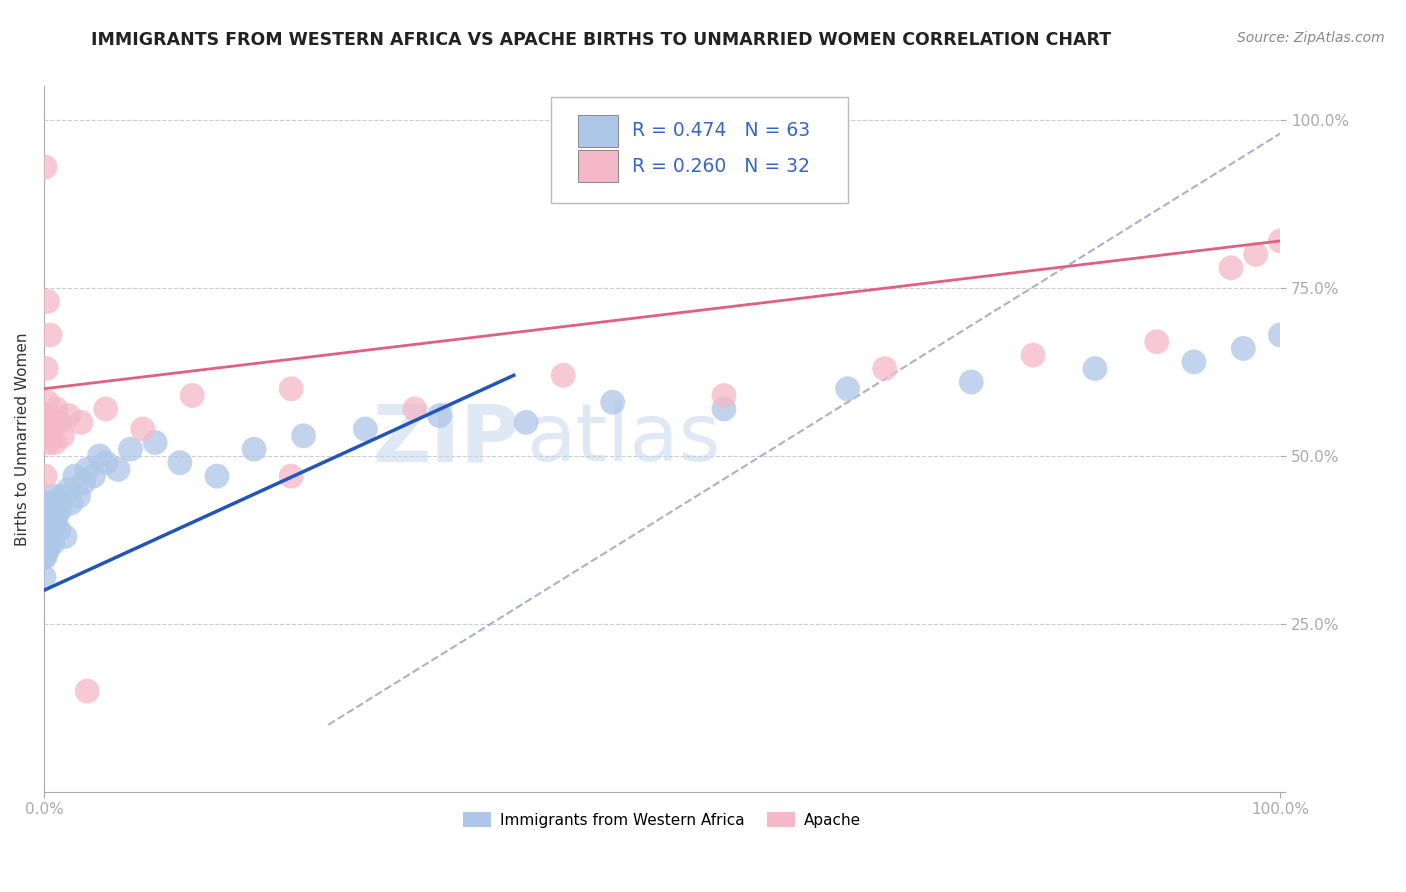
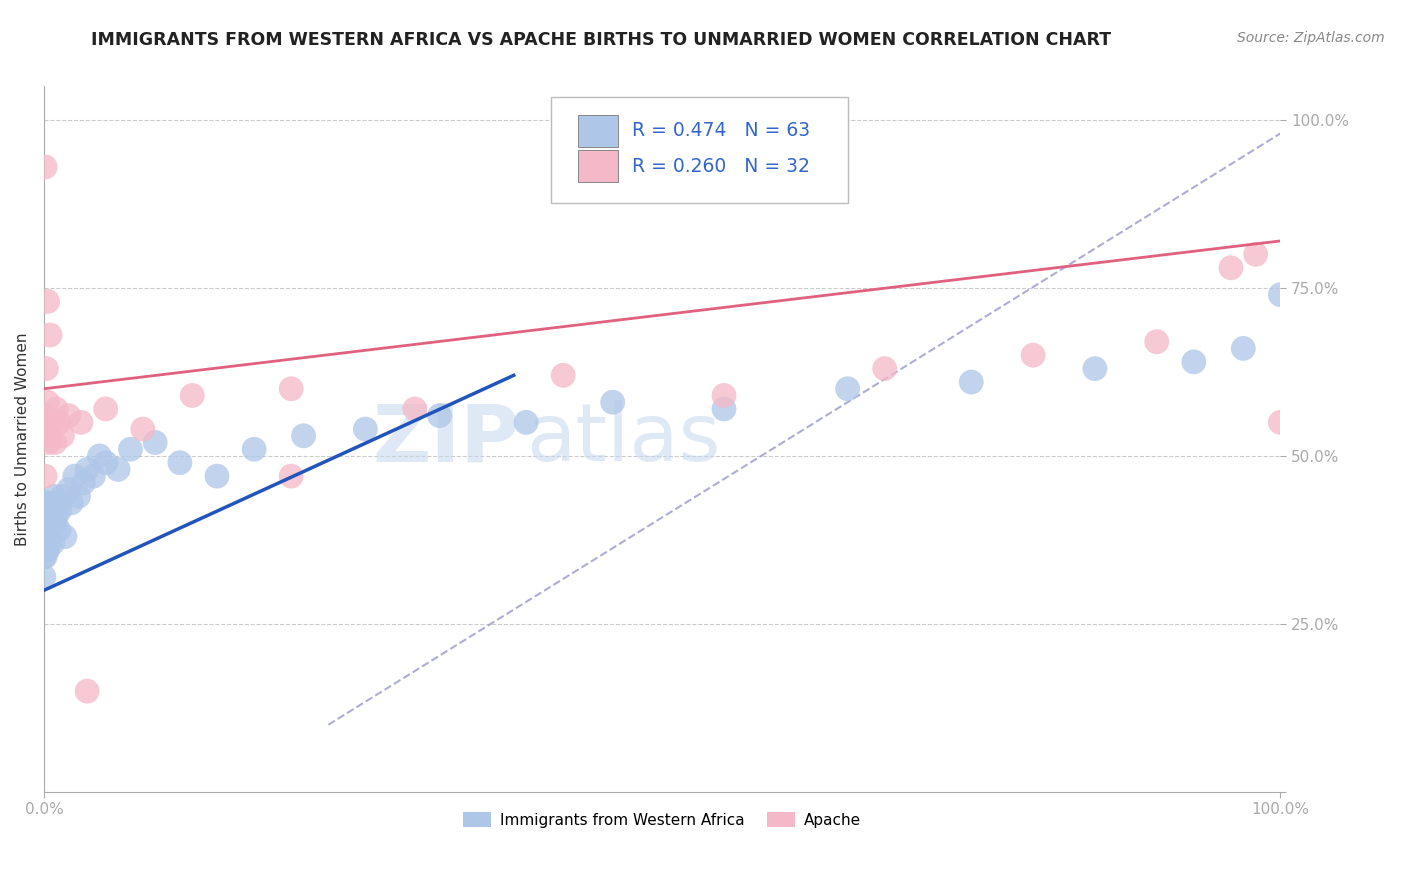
Immigrants from Western Africa/100.0%: 68% -> 74%
Apache/100.0%: 82% -> 55%
